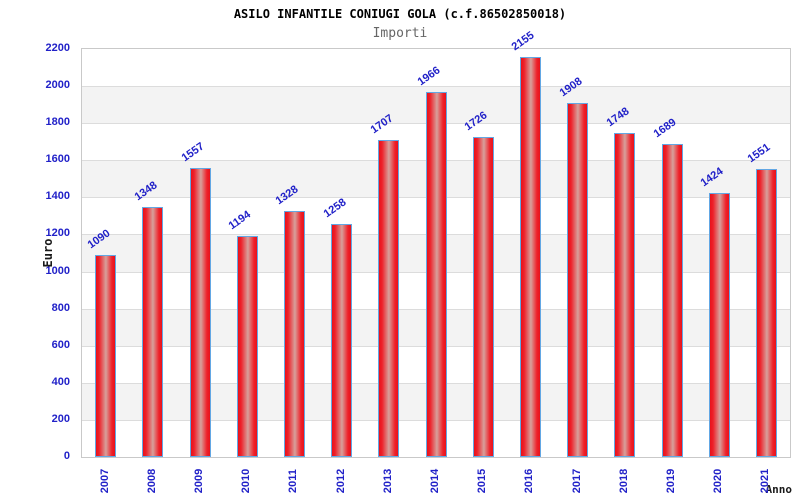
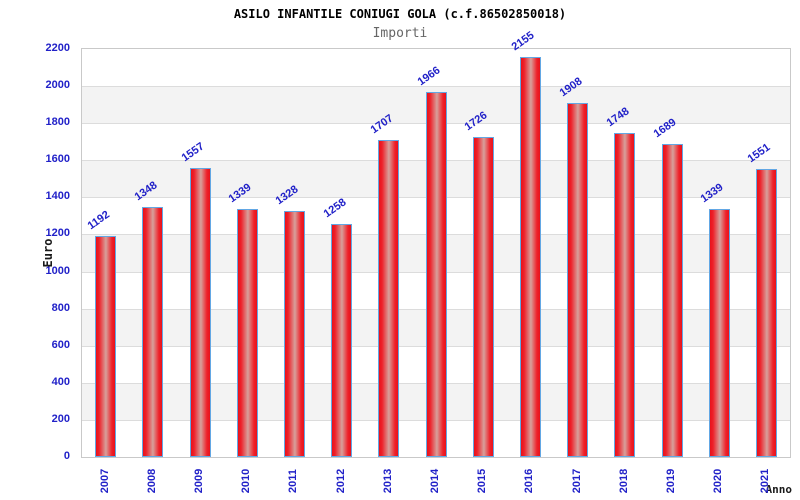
2007: 1090 -> 1192
2010: 1194 -> 1339
2020: 1424 -> 1339
